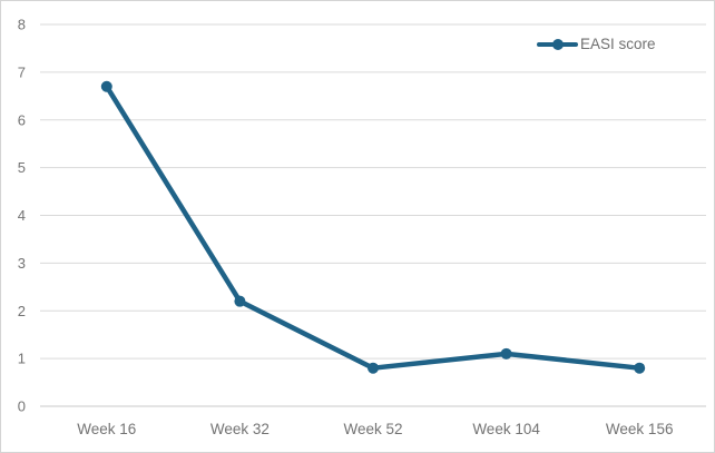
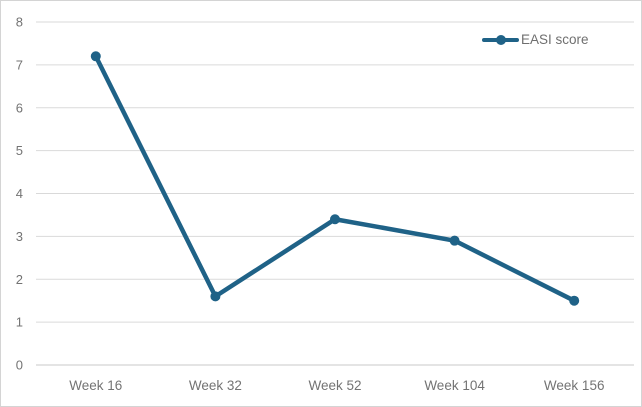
Week 16: 6.7 -> 7.2
Week 32: 2.2 -> 1.6
Week 52: 0.8 -> 3.4
Week 104: 1.1 -> 2.9
Week 156: 0.8 -> 1.5
